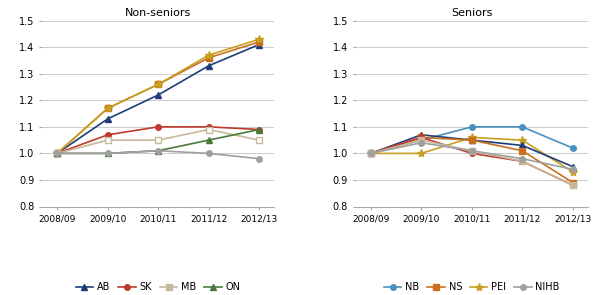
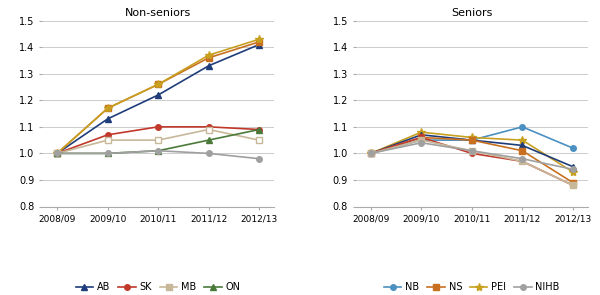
Seniors/PEI/2009/10: 1.00 -> 1.08
Seniors/NB/2010/11: 1.10 -> 1.05
